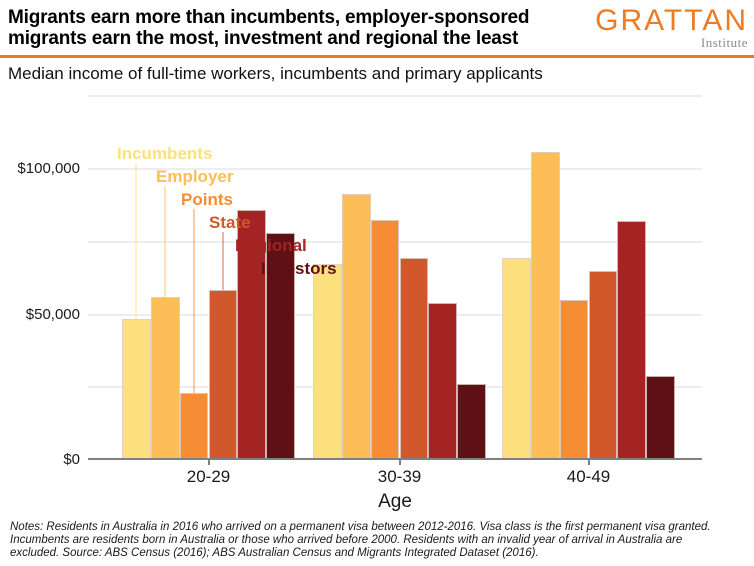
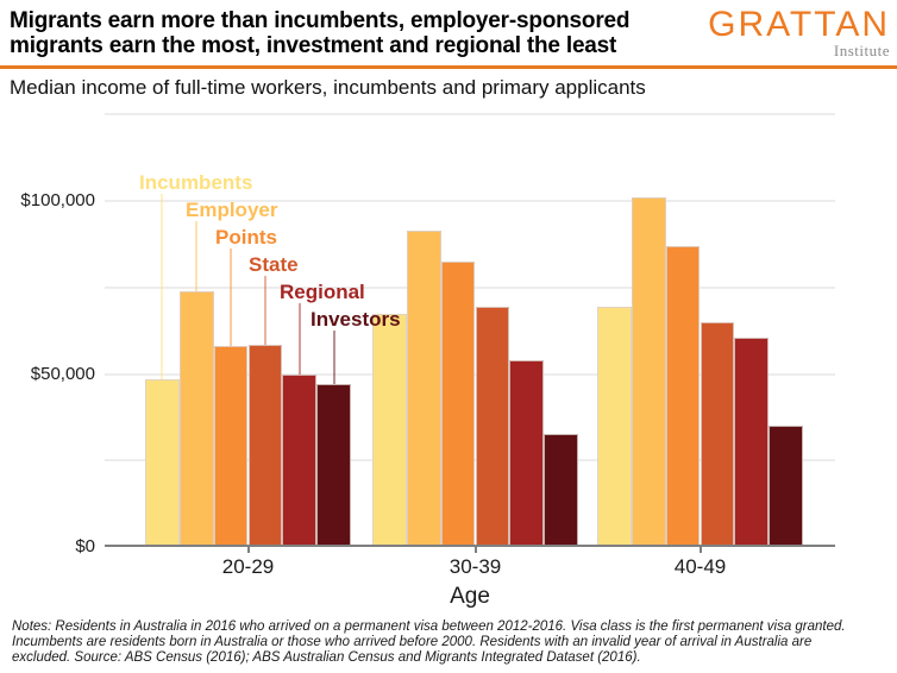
Employer/20-29: $56000 -> $74000
Points/20-29: $23000 -> $58000
Regional/20-29: $86000 -> $50000
Investors/20-29: $78000 -> $47000
Investors/30-39: $26000 -> $32000
Employer/40-49: $106000 -> $101000
Points/40-49: $55000 -> $87000
Regional/40-49: $82000 -> $60000
Investors/40-49: $29000 -> $35000
